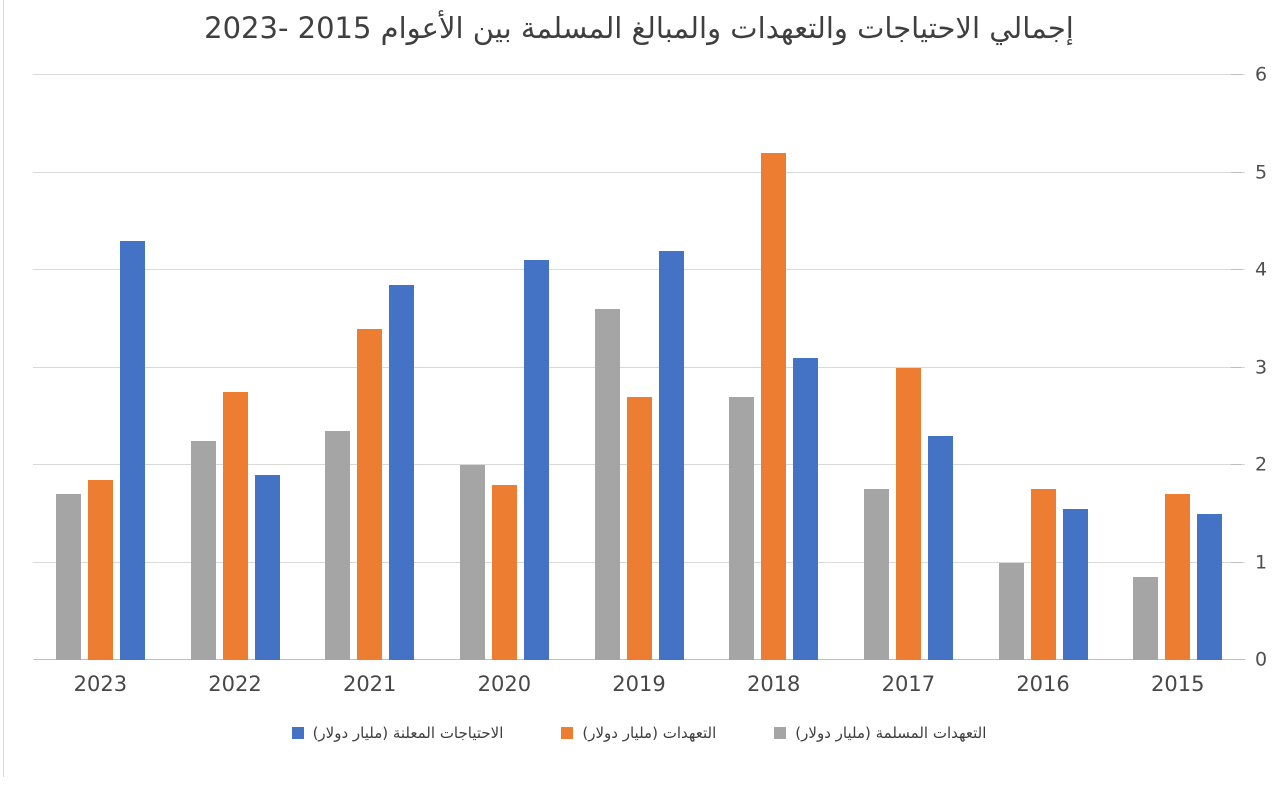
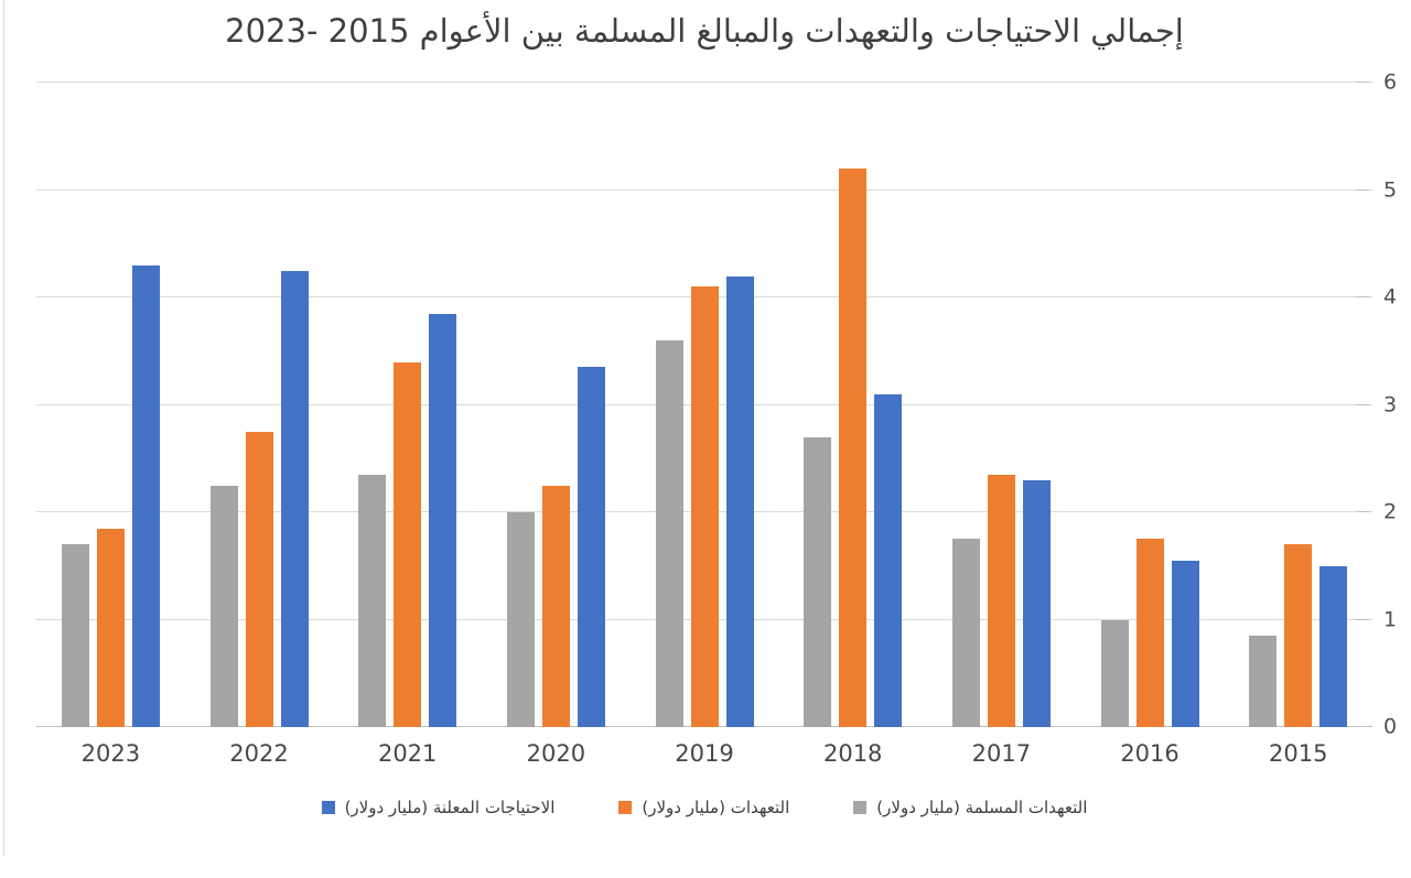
الاحتياجات المعلنة (مليار دولار)/2022: 1.9 -> 4.2
الاحتياجات المعلنة (مليار دولار)/2020: 4.1 -> 3.4
التعهدات (مليار دولار)/2020: 1.8 -> 2.2
التعهدات (مليار دولار)/2019: 2.7 -> 4.1
التعهدات (مليار دولار)/2017: 3.0 -> 2.4
